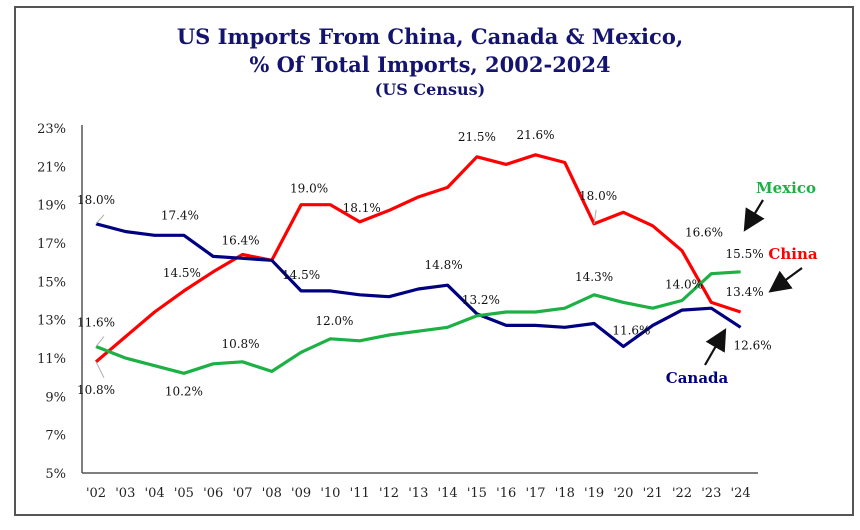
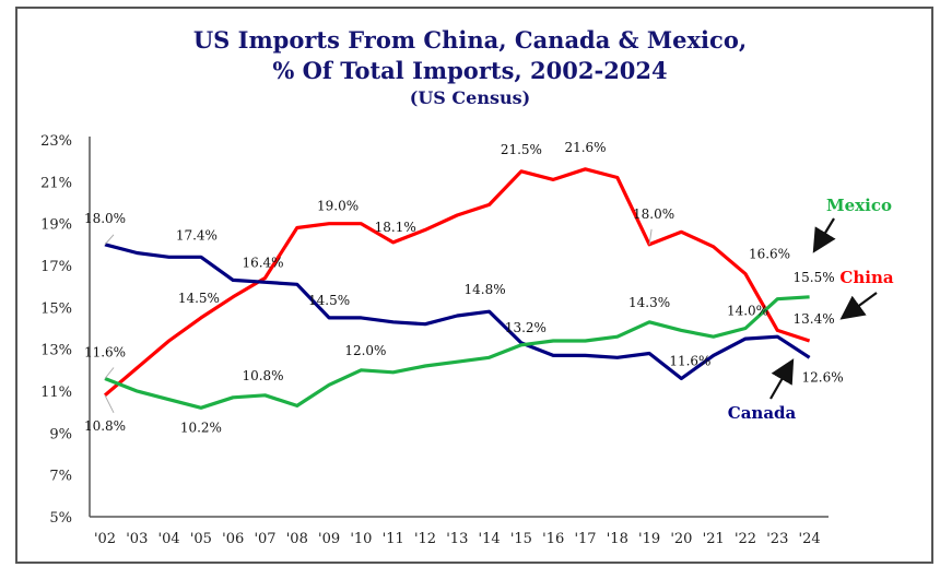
China/'08: 16.1% -> 18.8%
